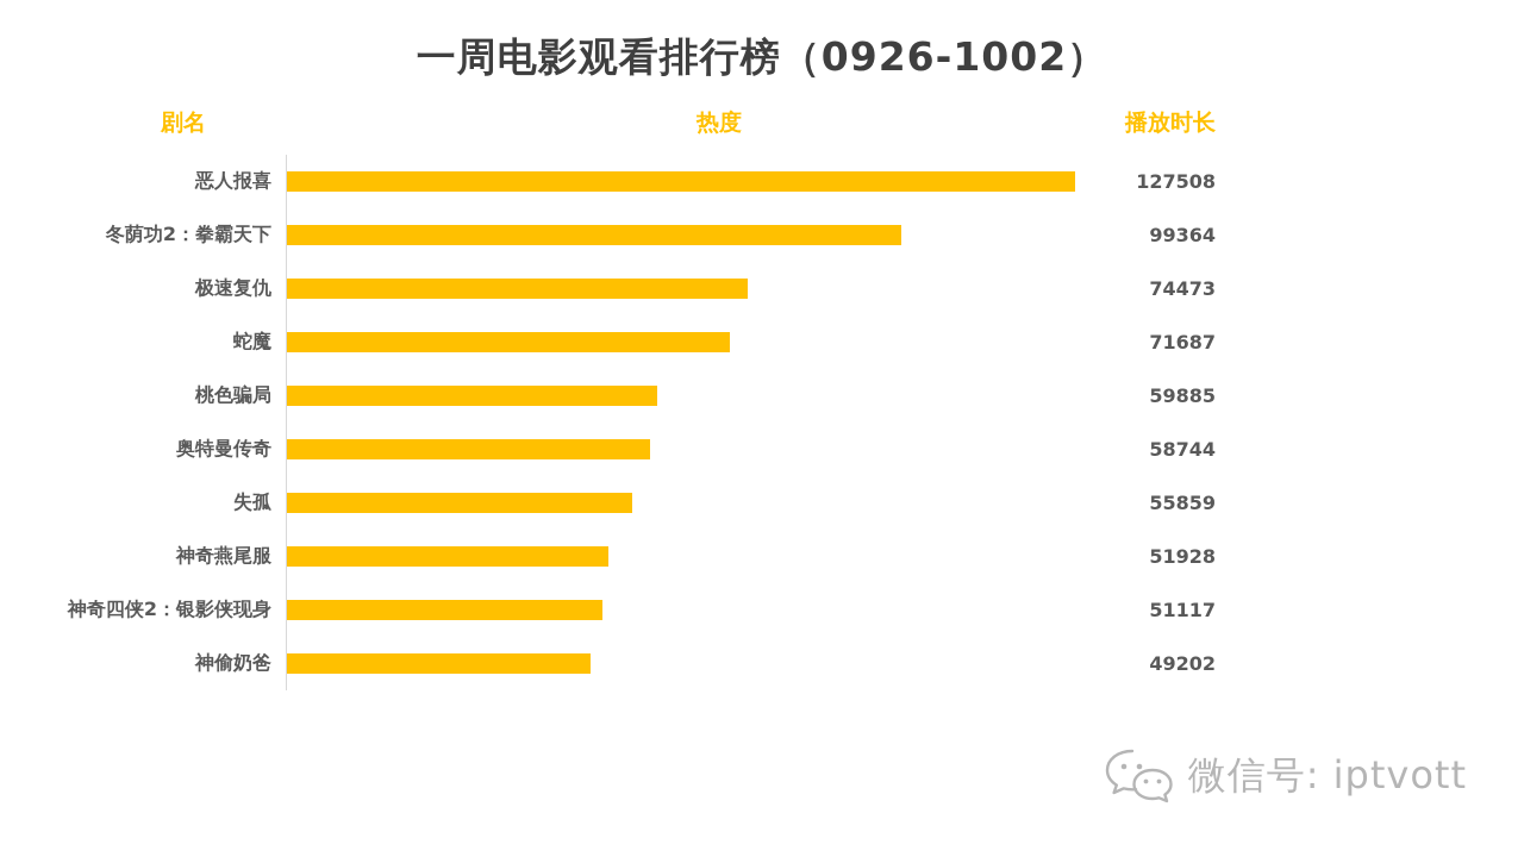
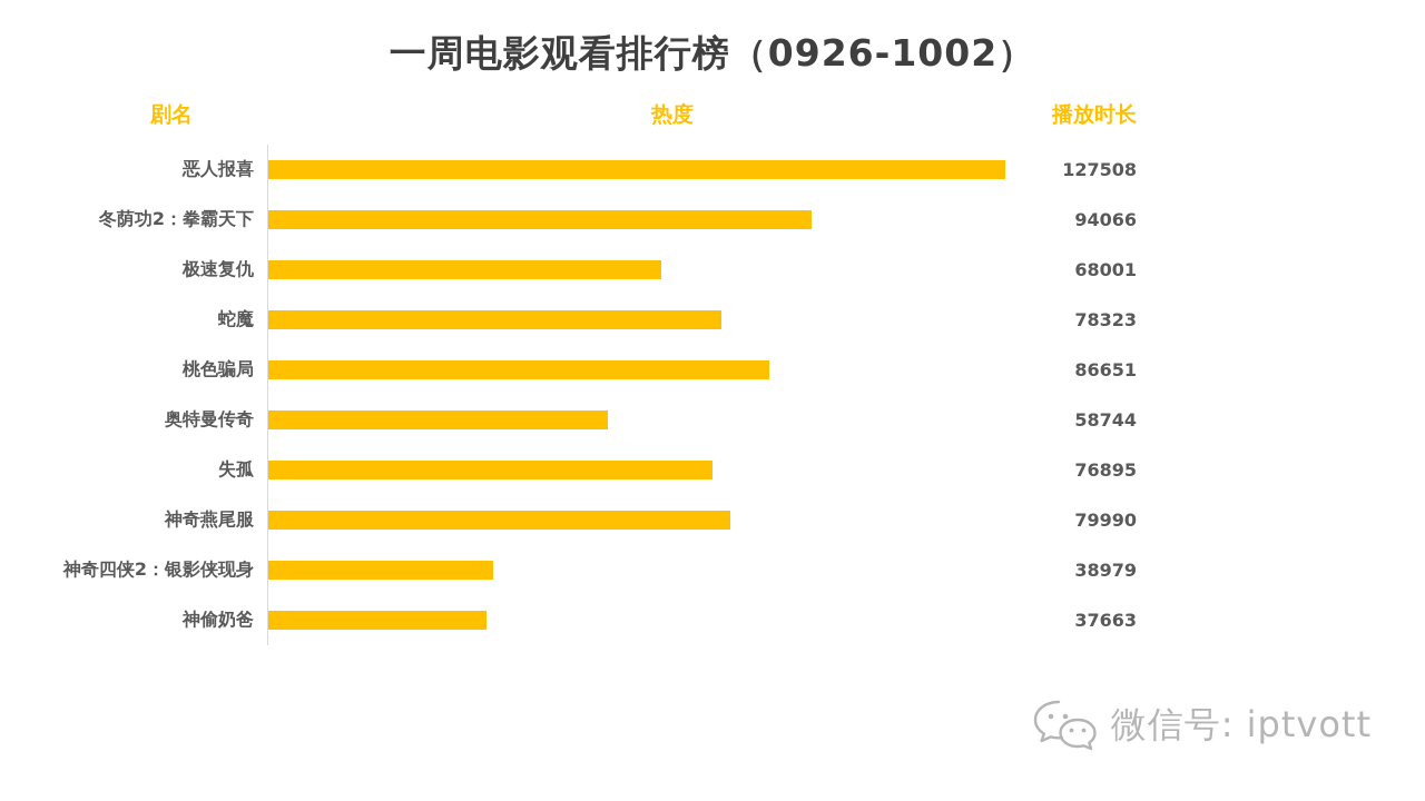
冬荫功2：拳霸天下: 99364 -> 94066
极速复仇: 74473 -> 68001
蛇魔: 71687 -> 78323
桃色骗局: 59885 -> 86651
失孤: 55859 -> 76895
神奇燕尾服: 51928 -> 79990
神奇四侠2：银影侠现身: 51117 -> 38979
神偷奶爸: 49202 -> 37663
